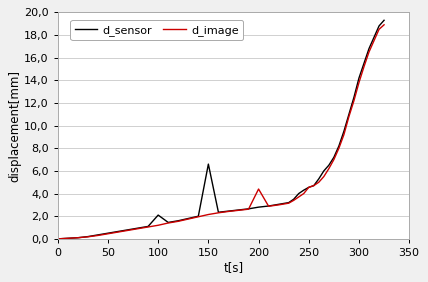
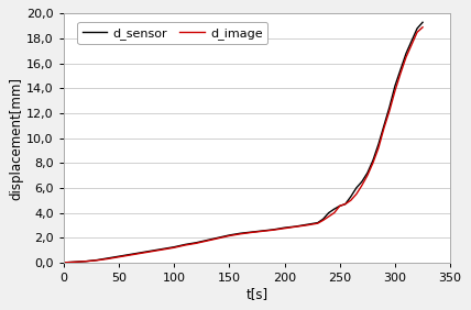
d_sensor/100: 2,1 -> 1,2
d_sensor/150: 6,6 -> 2,2
d_image/200: 4,4 -> 2,8
